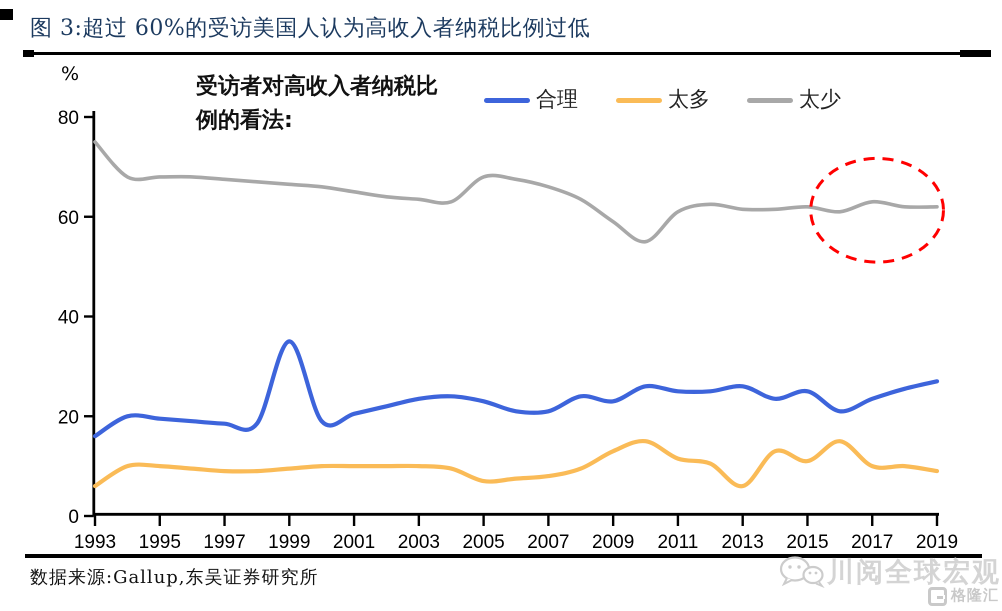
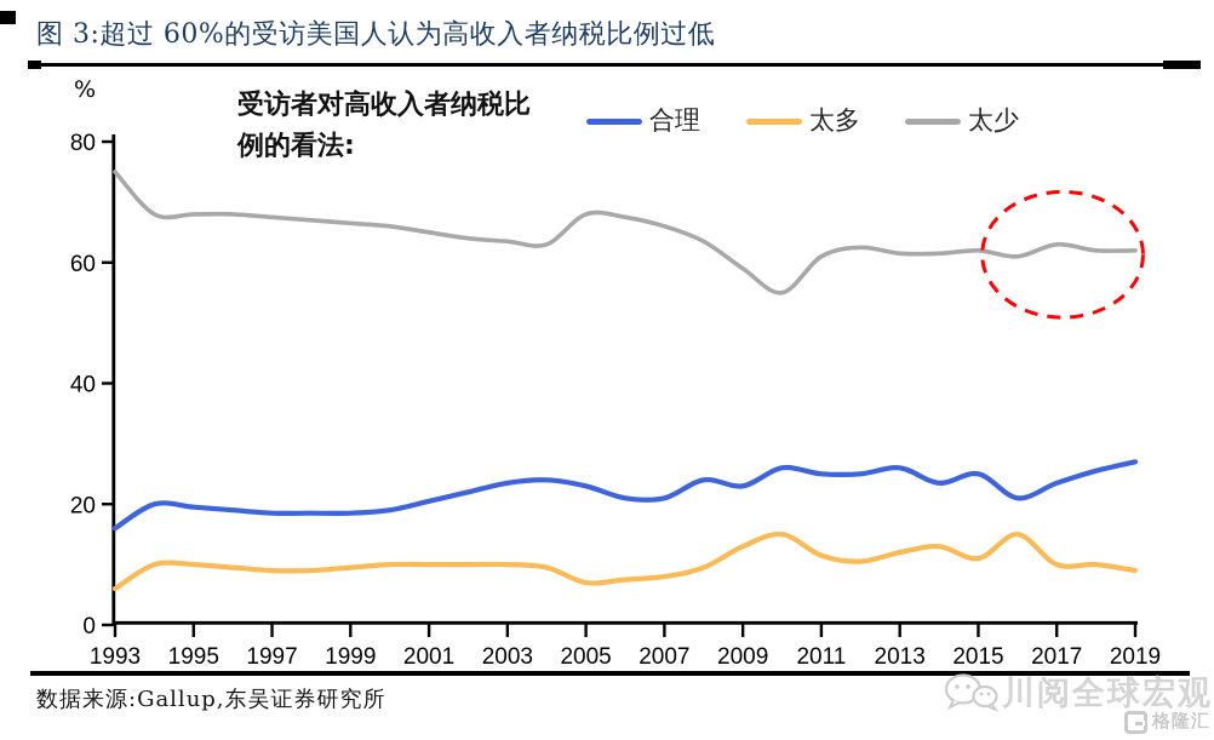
合理/1999: 35 -> 18
太多/2013: 6 -> 12
